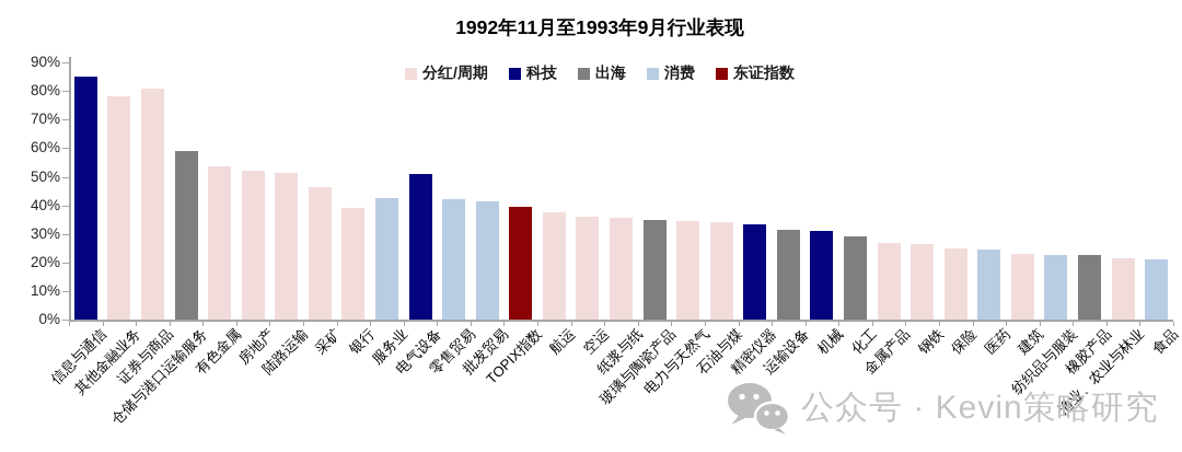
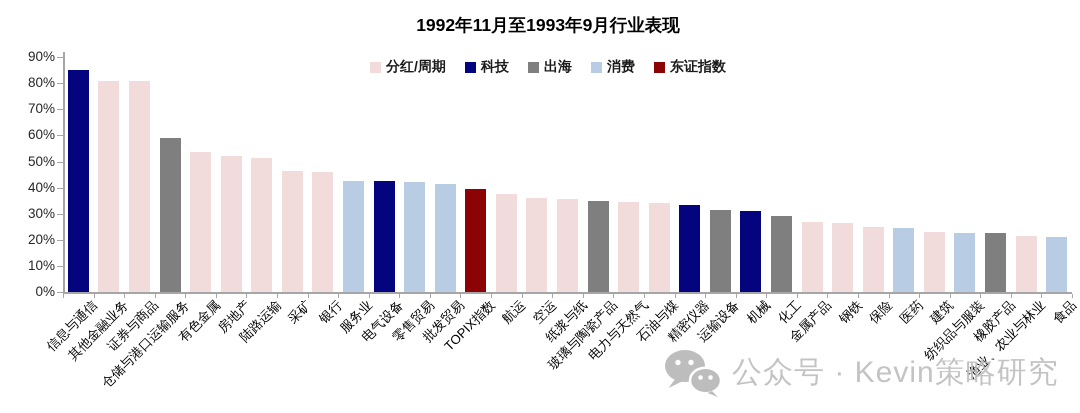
其他金融业务: 78% -> 81%
银行: 39% -> 46%
电气设备: 51% -> 42%
